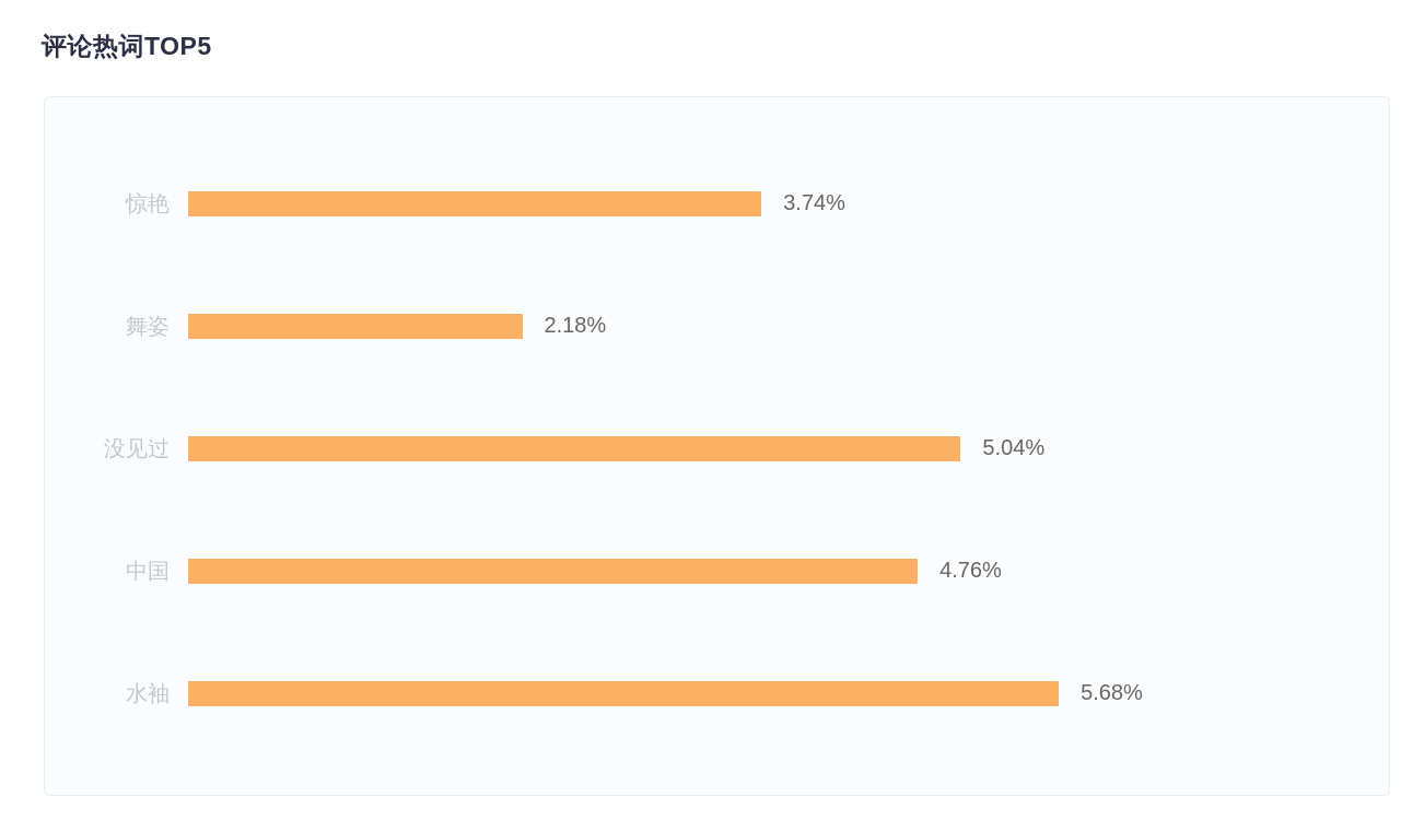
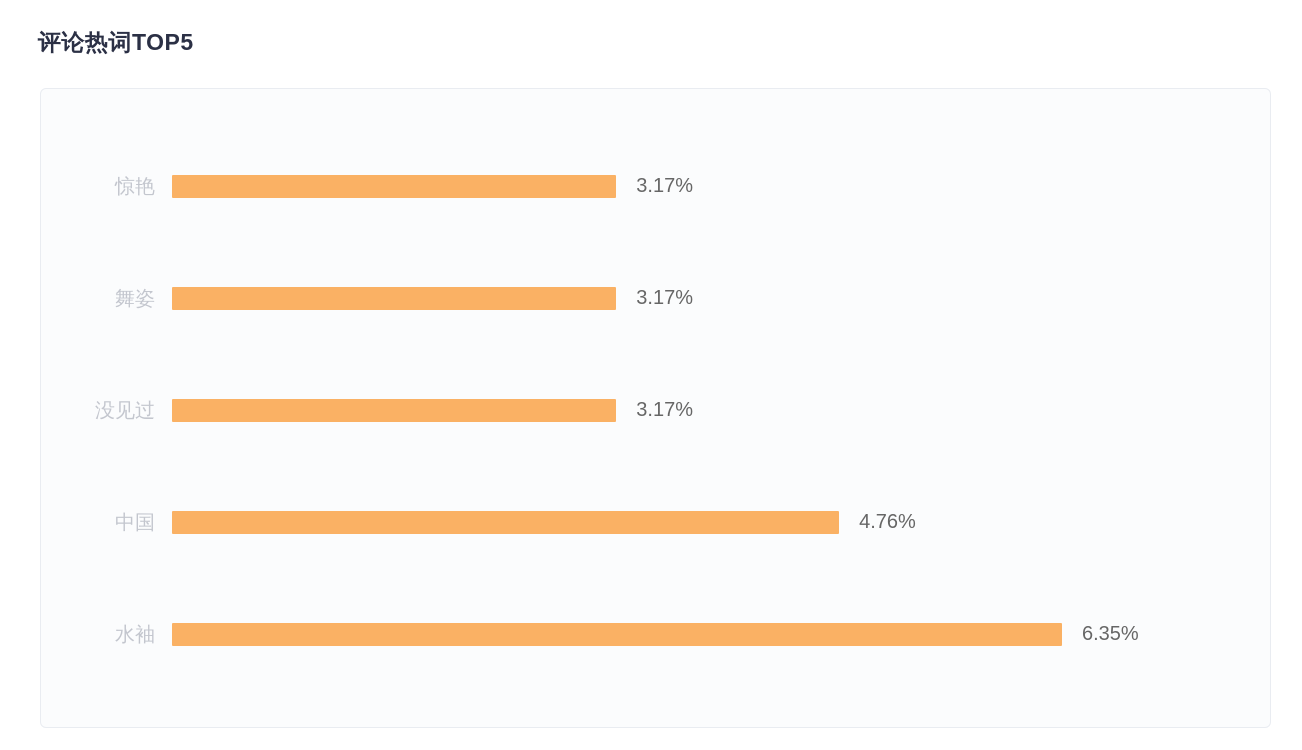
惊艳: 3.74% -> 3.17%
舞姿: 2.18% -> 3.17%
没见过: 5.04% -> 3.17%
水袖: 5.68% -> 6.35%
